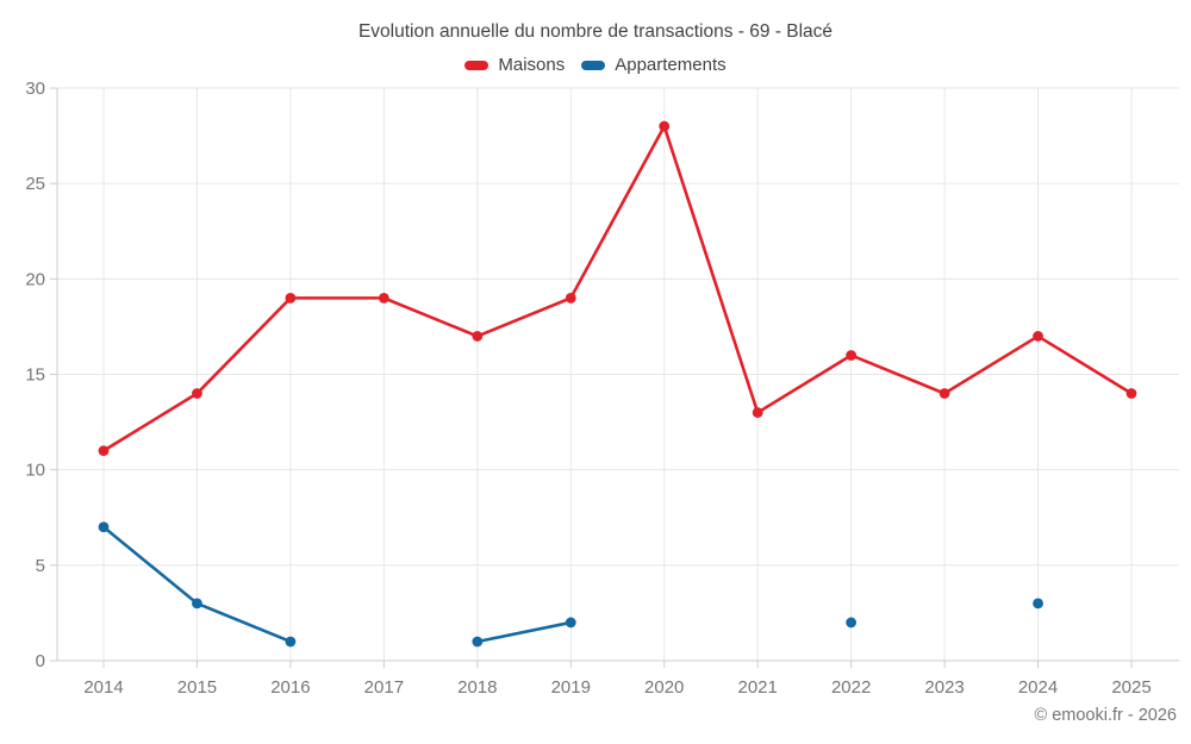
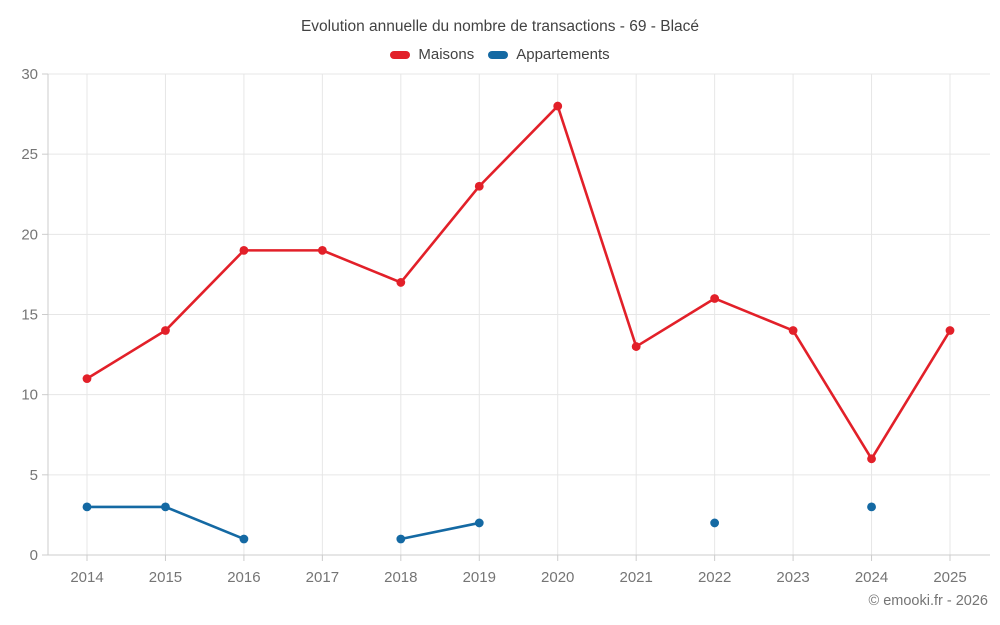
Appartements/2014: 7 -> 3
Maisons/2019: 19 -> 23
Maisons/2024: 17 -> 6
